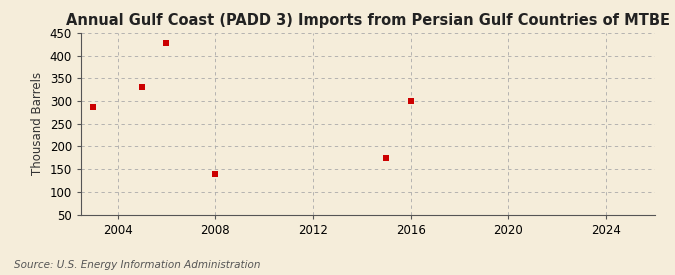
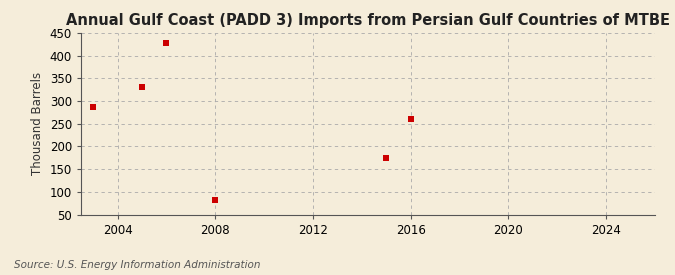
2008: 140 -> 82
2016: 300 -> 260
